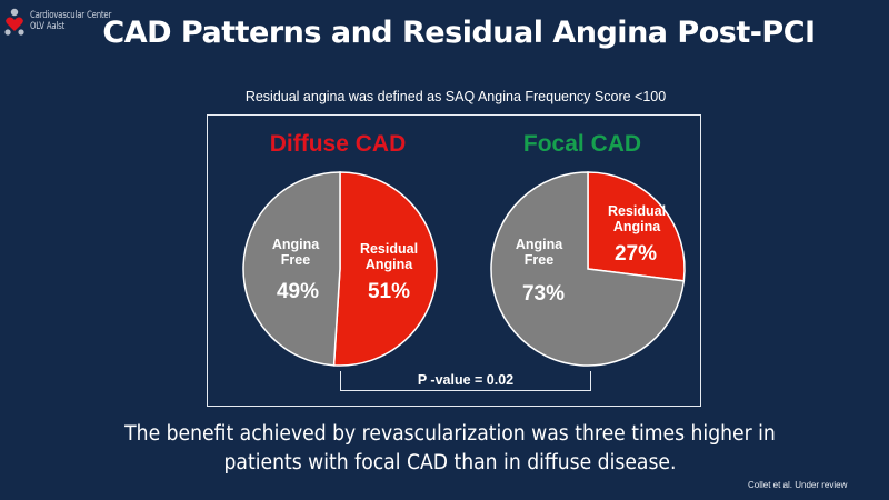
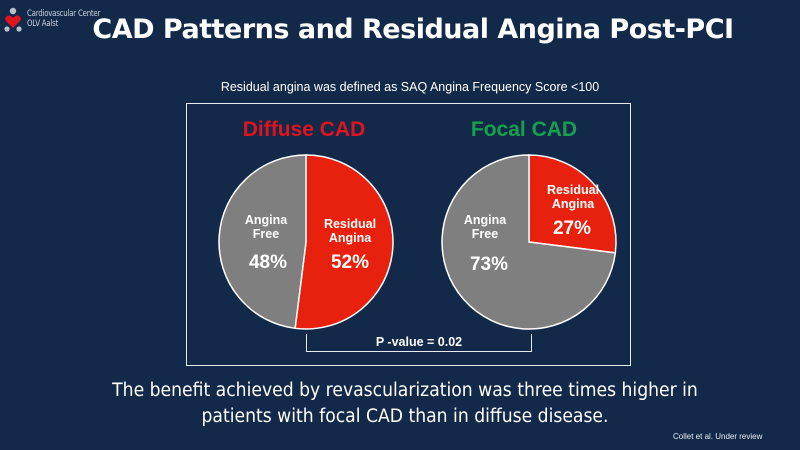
Diffuse CAD/Residual Angina: 51% -> 52%
Diffuse CAD/Angina Free: 49% -> 48%
